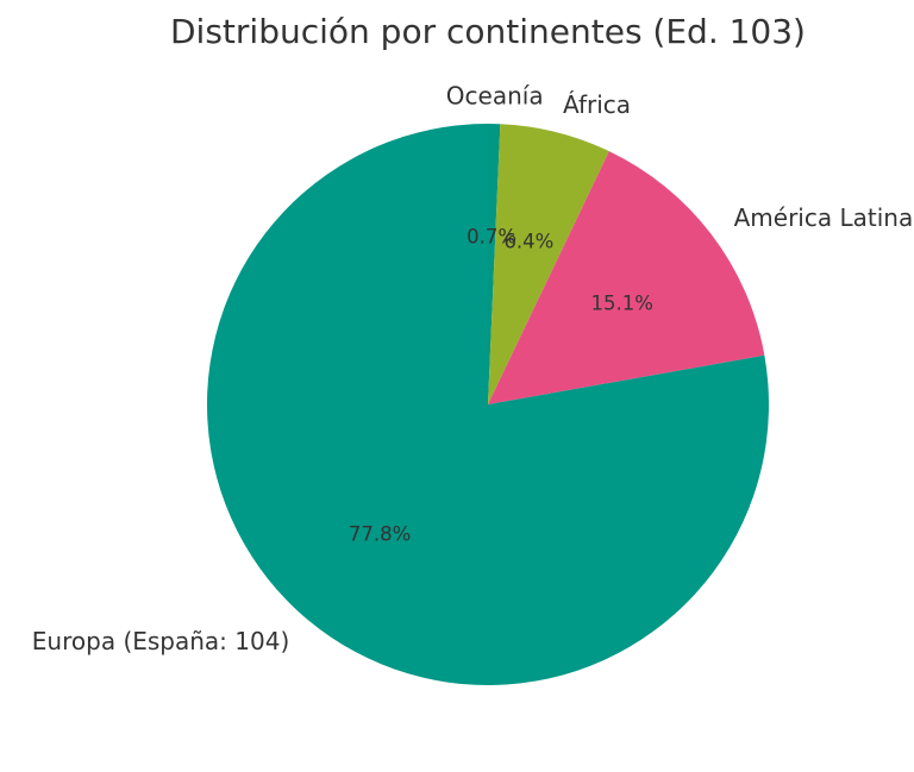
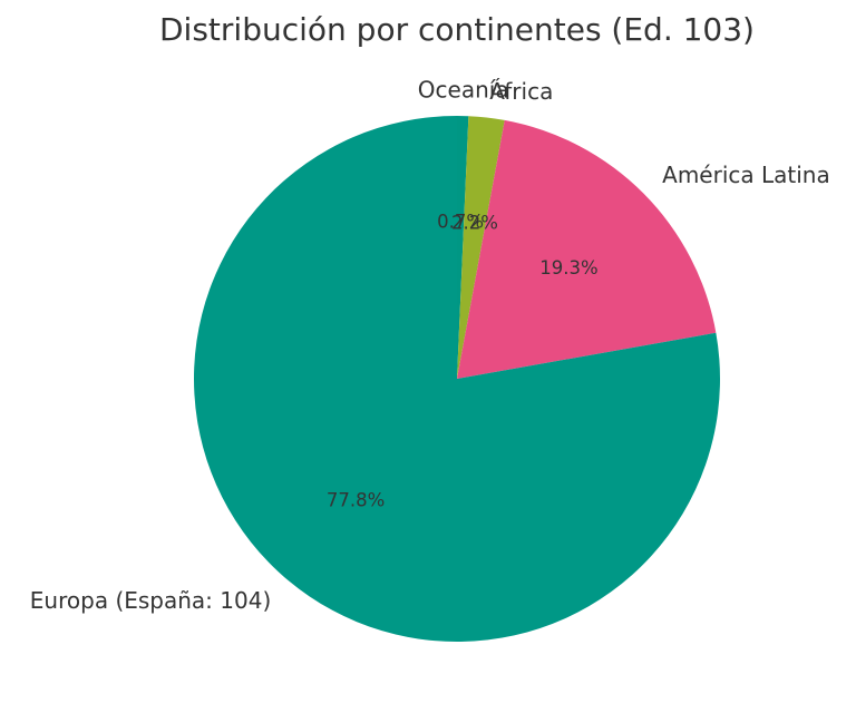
África: 6.4% -> 2.2%
América Latina: 15.1% -> 19.3%
